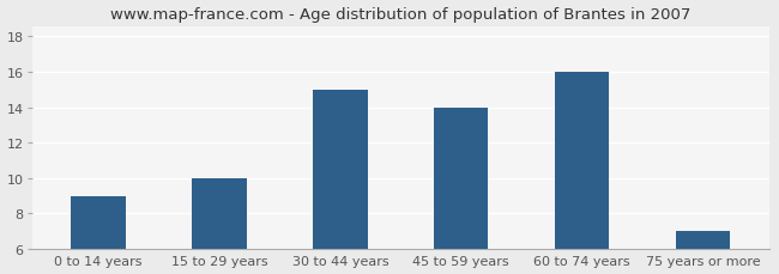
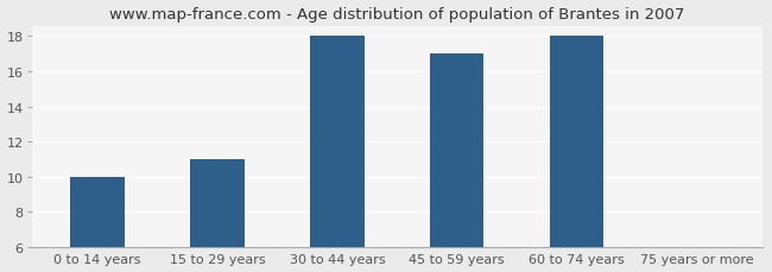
0 to 14 years: 9 -> 10
15 to 29 years: 10 -> 11
30 to 44 years: 15 -> 18
45 to 59 years: 14 -> 17
60 to 74 years: 16 -> 18
75 years or more: 7 -> 6
